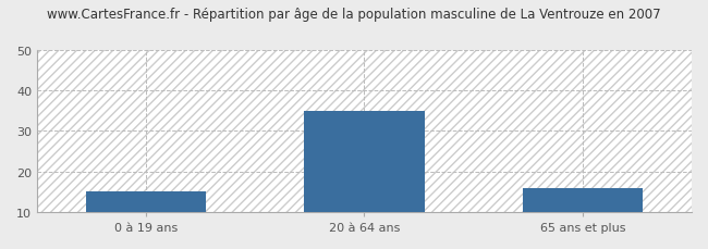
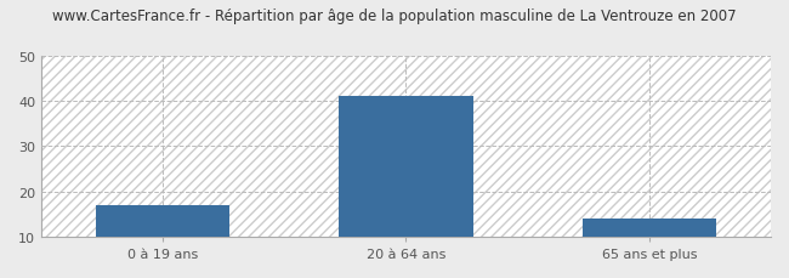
0 à 19 ans: 15 -> 17
20 à 64 ans: 35 -> 41
65 ans et plus: 16 -> 14
